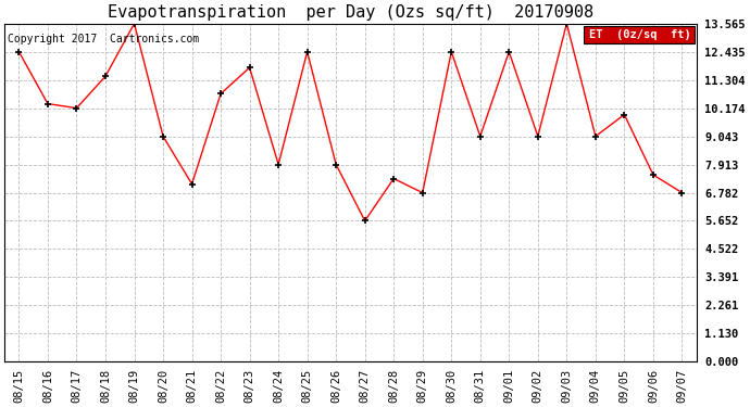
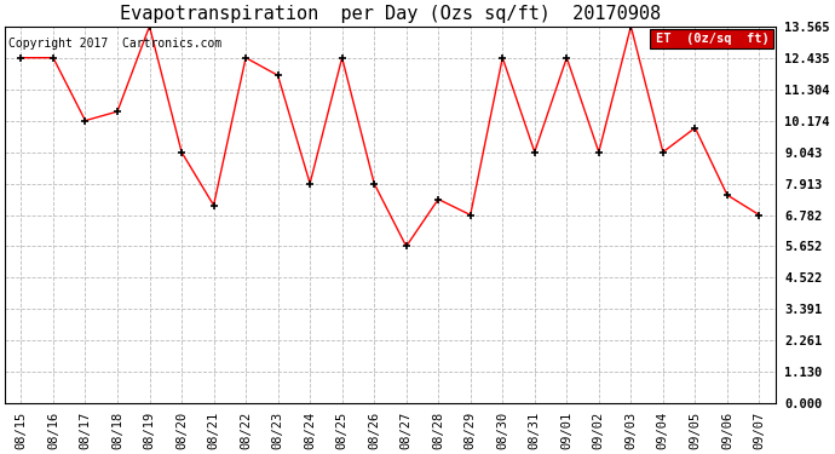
08/16: 10.35 -> 12.44
08/18: 11.45 -> 10.50
08/22: 10.75 -> 12.44
